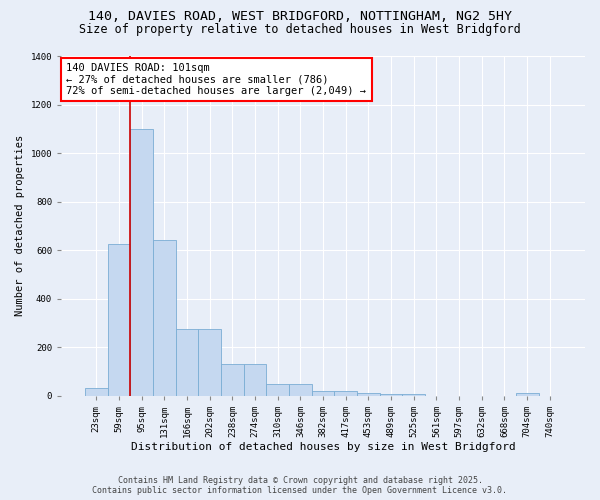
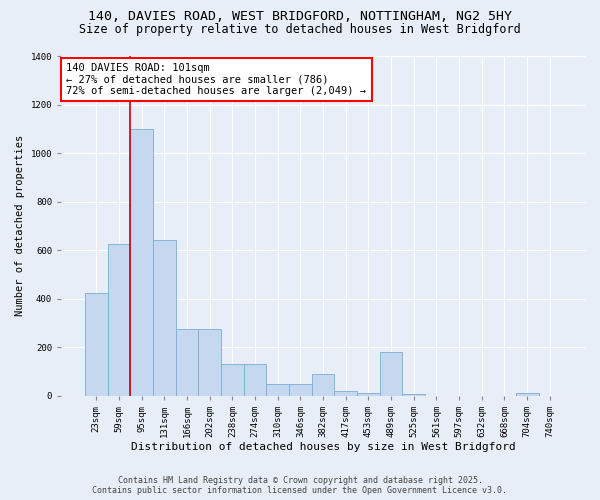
23sqm: 30 -> 425
382sqm: 20 -> 90
489sqm: 5 -> 180
